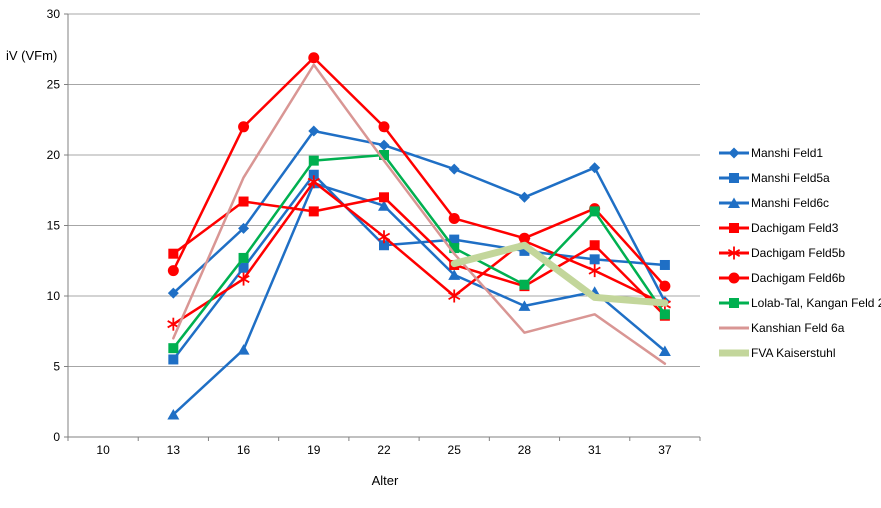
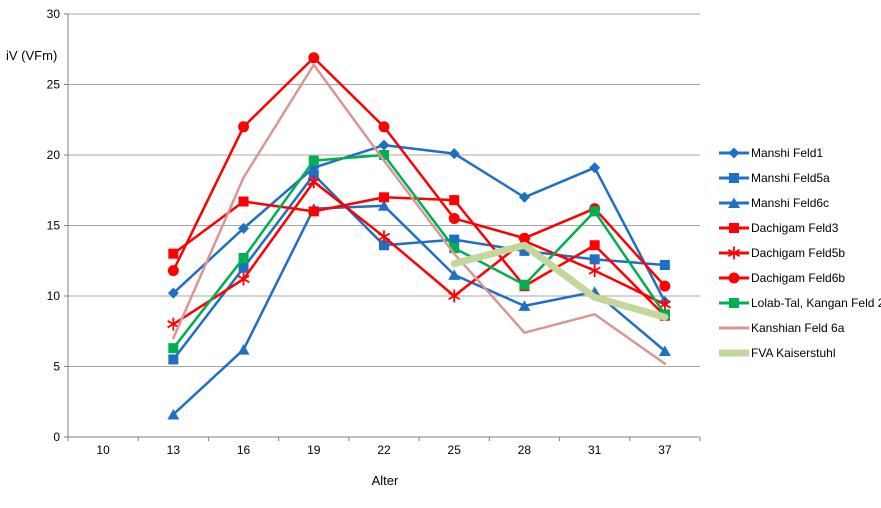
Manshi Feld1/19: 21.7 -> 19.1
Manshi Feld6c/19: 18.0 -> 16.2
Manshi Feld1/25: 19.0 -> 20.1
Dachigam Feld3/25: 12.2 -> 16.8
FVA Kaiserstuhl/37: 9.5 -> 8.5
